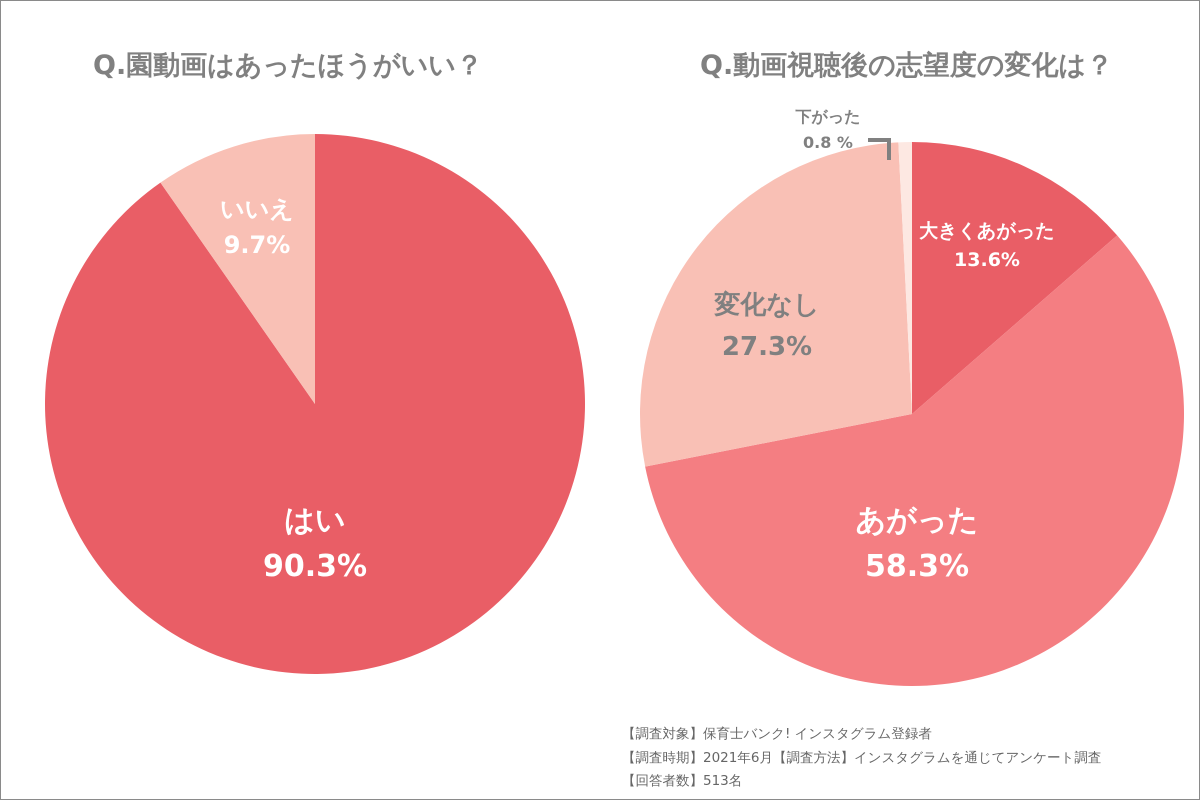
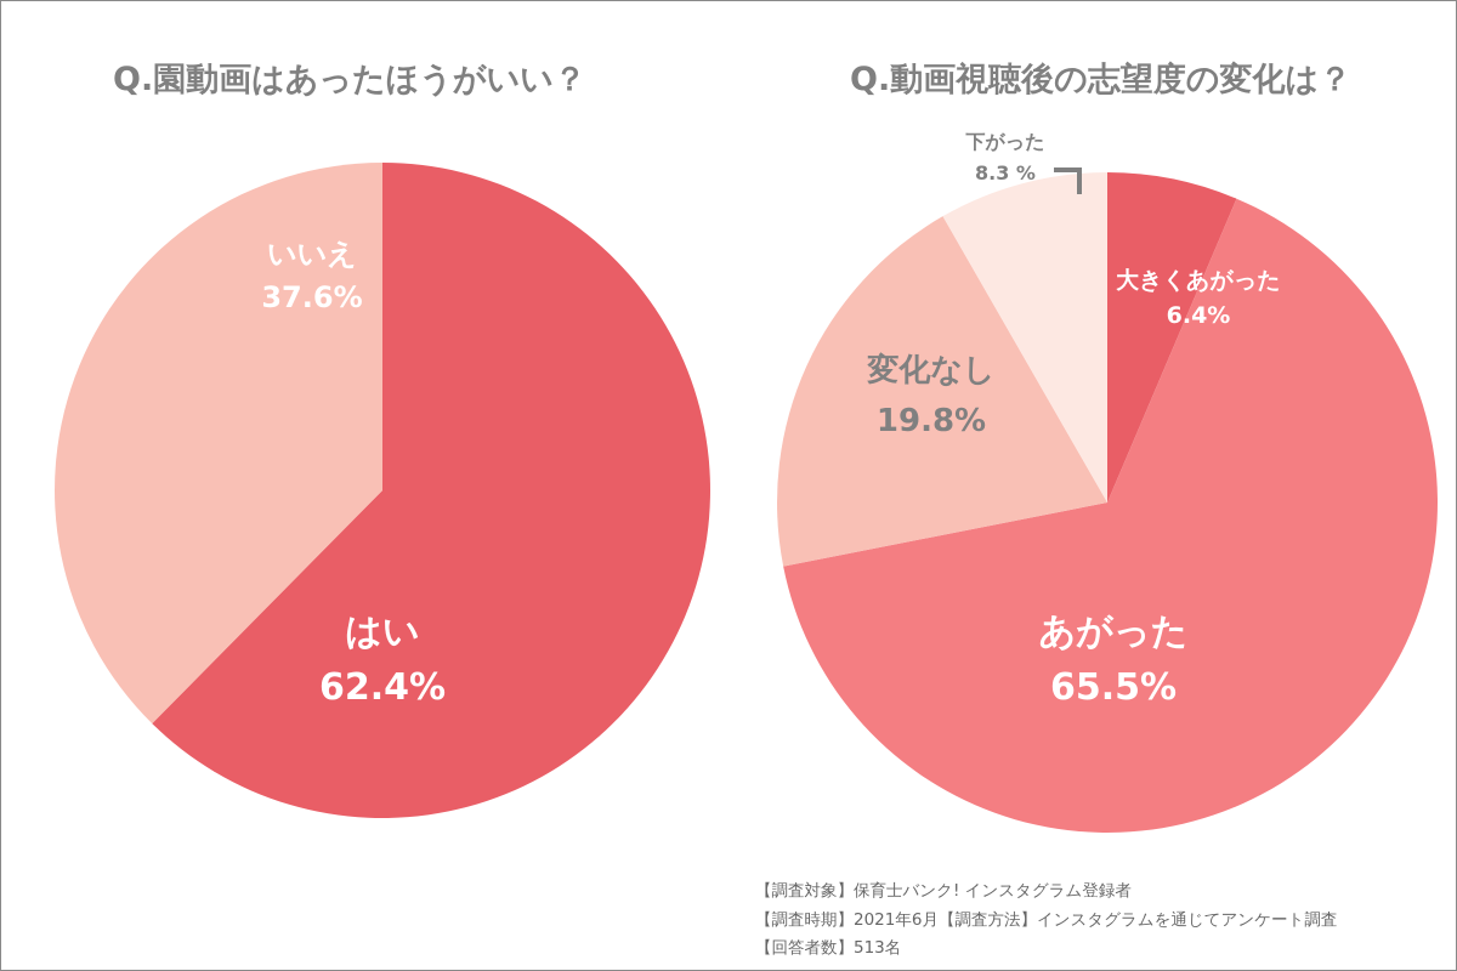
Q.園動画はあったほうがいい？/はい: 90.3% -> 62.4%
Q.園動画はあったほうがいい？/いいえ: 9.7% -> 37.6%
Q.動画視聴後の志望度の変化は？/大きくあがった: 13.6% -> 6.4%
Q.動画視聴後の志望度の変化は？/あがった: 58.3% -> 65.5%
Q.動画視聴後の志望度の変化は？/変化なし: 27.3% -> 19.8%
Q.動画視聴後の志望度の変化は？/下がった: 0.8 -> 8.3
